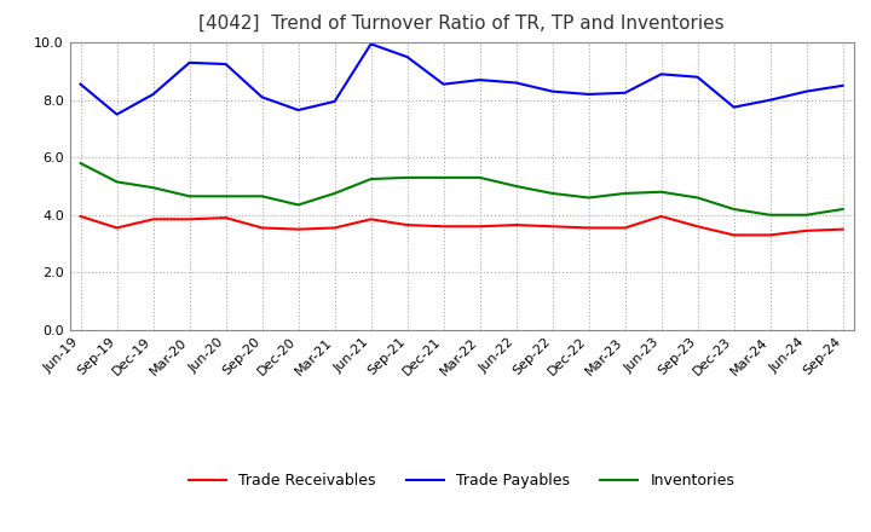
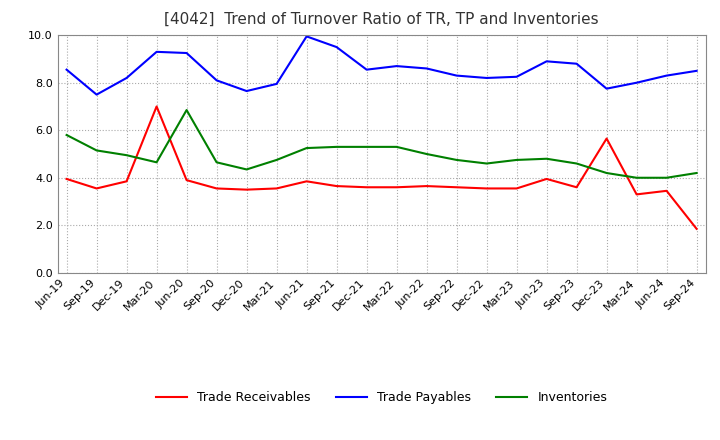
Trade Receivables/Mar-20: 3.85 -> 7.00
Inventories/Jun-20: 4.65 -> 6.85
Trade Receivables/Dec-23: 3.30 -> 5.65
Trade Receivables/Sep-24: 3.50 -> 1.85
